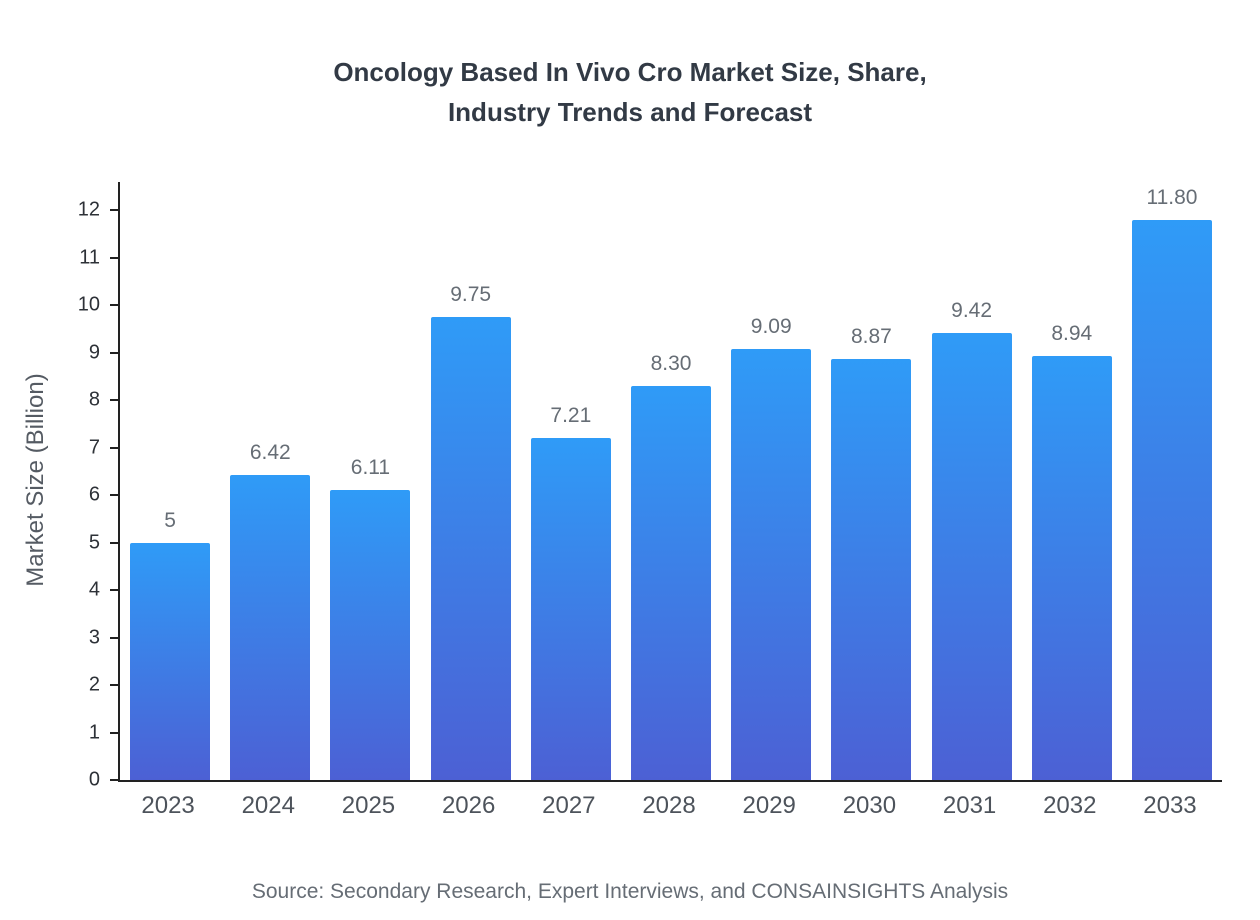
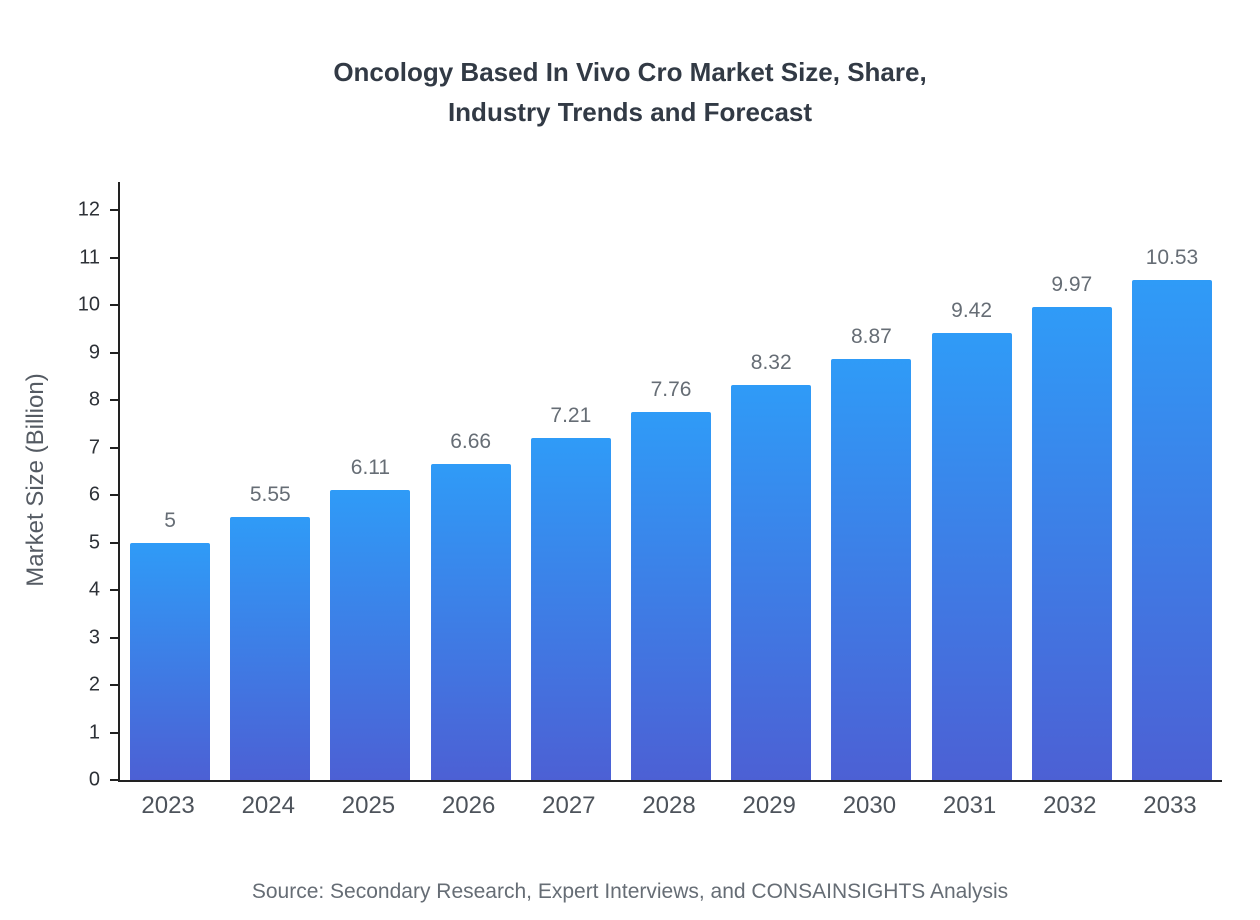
2024: 6.42 -> 5.55
2026: 9.75 -> 6.66
2028: 8.30 -> 7.76
2029: 9.09 -> 8.32
2032: 8.94 -> 9.97
2033: 11.80 -> 10.53
